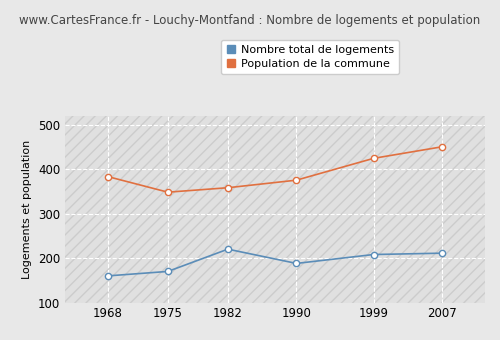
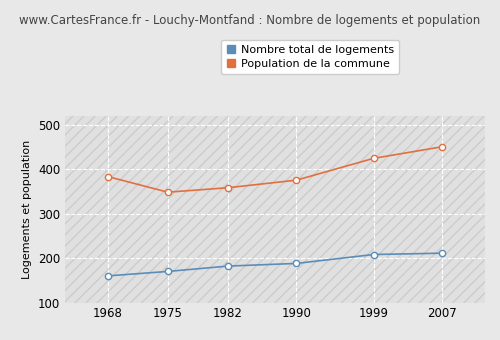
Nombre total de logements/1982: 220 -> 182
